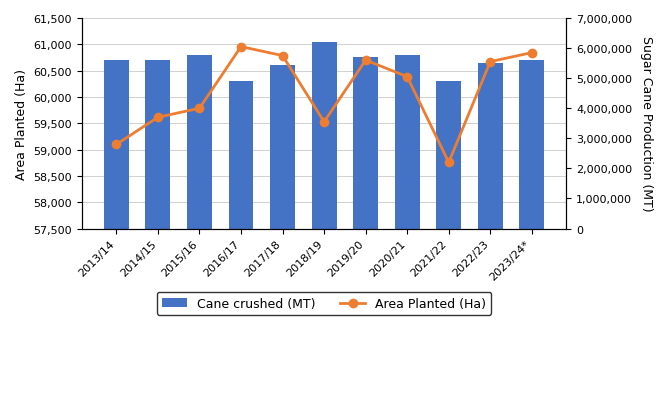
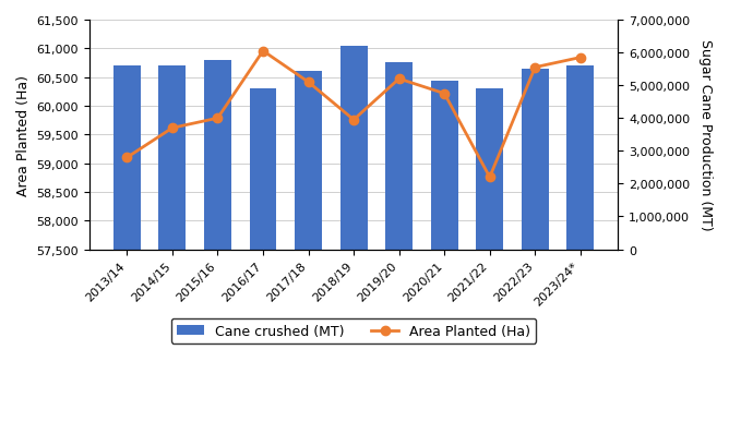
Area Planted (Ha)/2017/18: 5,750,000 -> 5,100,000
Area Planted (Ha)/2018/19: 3,550,000 -> 3,950,000
Area Planted (Ha)/2019/20: 5,600,000 -> 5,200,000
Cane crushed (MT)/2020/21: 60,800 -> 60,440
Area Planted (Ha)/2020/21: 5,050,000 -> 4,750,000
